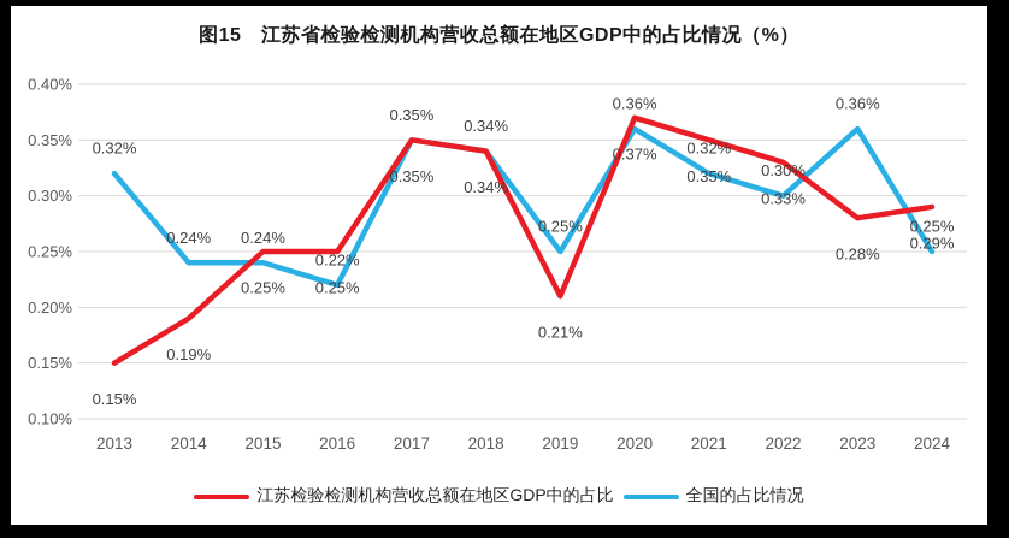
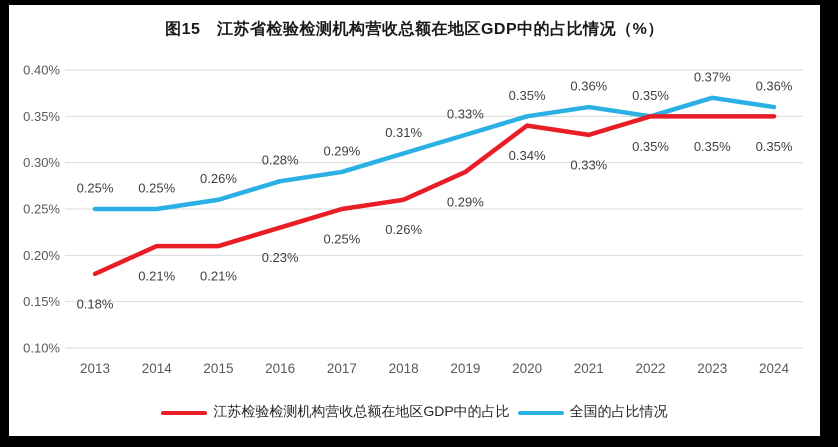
江苏检验检测机构营收总额在地区GDP中的占比/2013: 0.15% -> 0.18%
全国的占比情况/2013: 0.32% -> 0.25%
江苏检验检测机构营收总额在地区GDP中的占比/2014: 0.19% -> 0.21%
全国的占比情况/2014: 0.24% -> 0.25%
江苏检验检测机构营收总额在地区GDP中的占比/2015: 0.25% -> 0.21%
全国的占比情况/2015: 0.24% -> 0.26%
江苏检验检测机构营收总额在地区GDP中的占比/2016: 0.25% -> 0.23%
全国的占比情况/2016: 0.22% -> 0.28%
江苏检验检测机构营收总额在地区GDP中的占比/2017: 0.35% -> 0.25%
全国的占比情况/2017: 0.35% -> 0.29%
江苏检验检测机构营收总额在地区GDP中的占比/2018: 0.34% -> 0.26%
全国的占比情况/2018: 0.34% -> 0.31%
江苏检验检测机构营收总额在地区GDP中的占比/2019: 0.21% -> 0.29%
全国的占比情况/2019: 0.25% -> 0.33%
江苏检验检测机构营收总额在地区GDP中的占比/2020: 0.37% -> 0.34%
全国的占比情况/2020: 0.36% -> 0.35%
江苏检验检测机构营收总额在地区GDP中的占比/2021: 0.35% -> 0.33%
全国的占比情况/2021: 0.32% -> 0.36%
江苏检验检测机构营收总额在地区GDP中的占比/2022: 0.33% -> 0.35%
全国的占比情况/2022: 0.30% -> 0.35%
江苏检验检测机构营收总额在地区GDP中的占比/2023: 0.28% -> 0.35%
全国的占比情况/2023: 0.36% -> 0.37%
江苏检验检测机构营收总额在地区GDP中的占比/2024: 0.29% -> 0.35%
全国的占比情况/2024: 0.25% -> 0.36%
